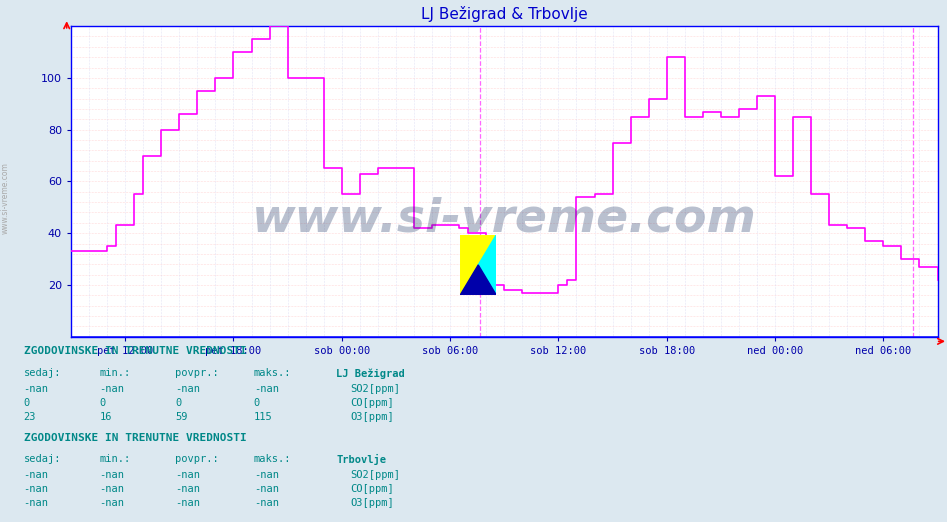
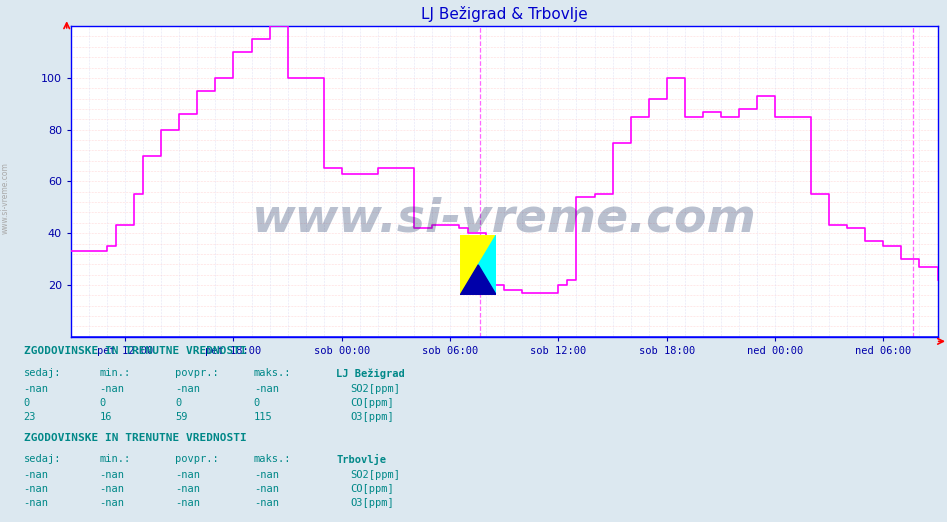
sob 00:00: 55 -> 63
sob 18:00: 108 -> 100
ned 00:00: 62 -> 85
